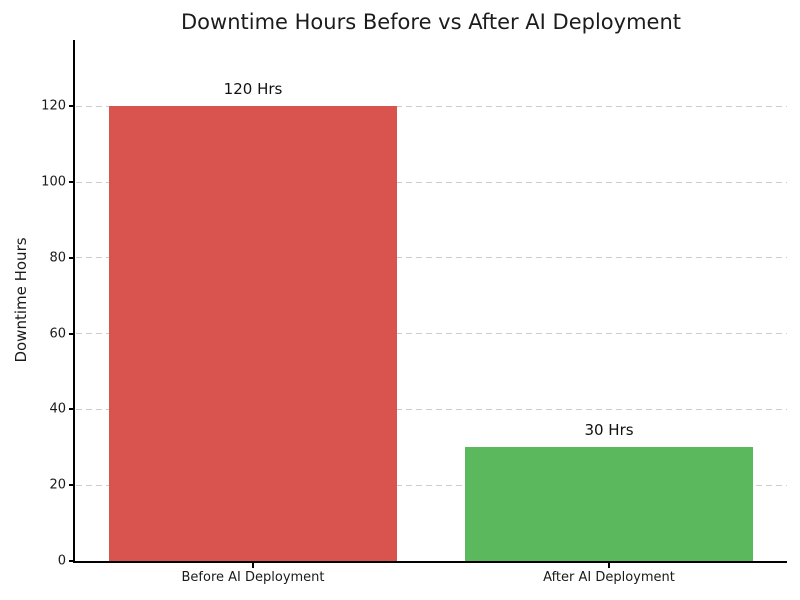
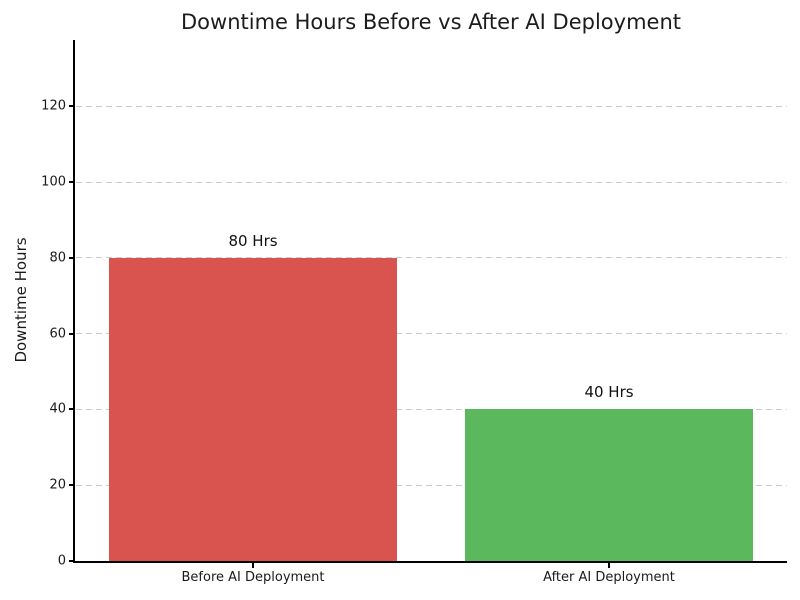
Before AI Deployment: 120 -> 80
After AI Deployment: 30 -> 40
